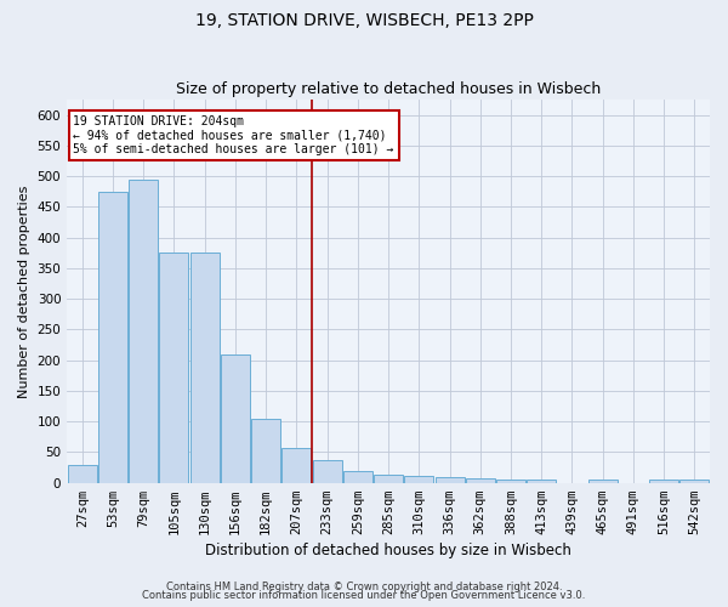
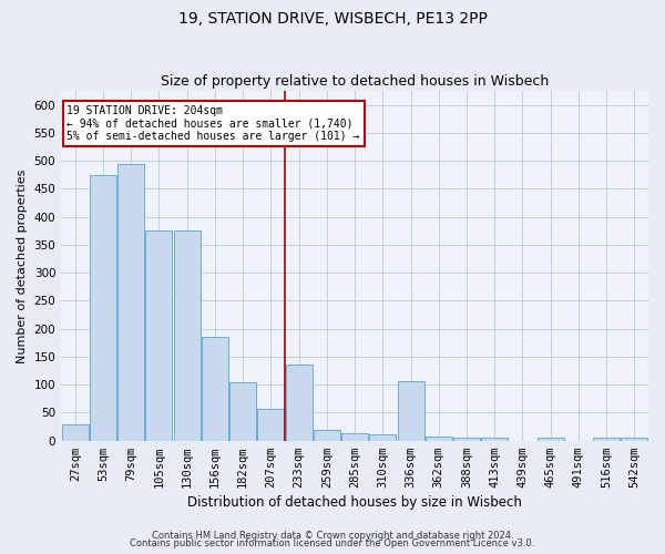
156sqm: 210 -> 186
233sqm: 38 -> 136
336sqm: 10 -> 106
